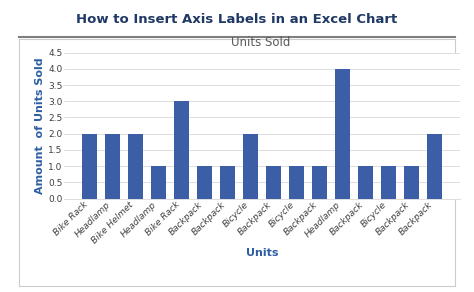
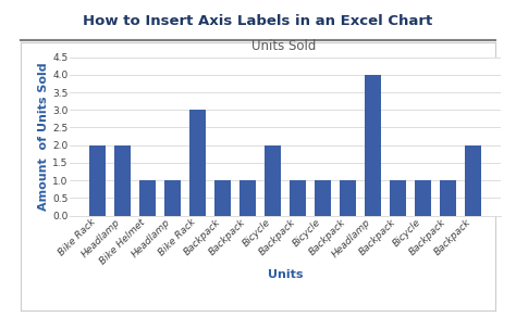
Bike Helmet: 2 -> 1
